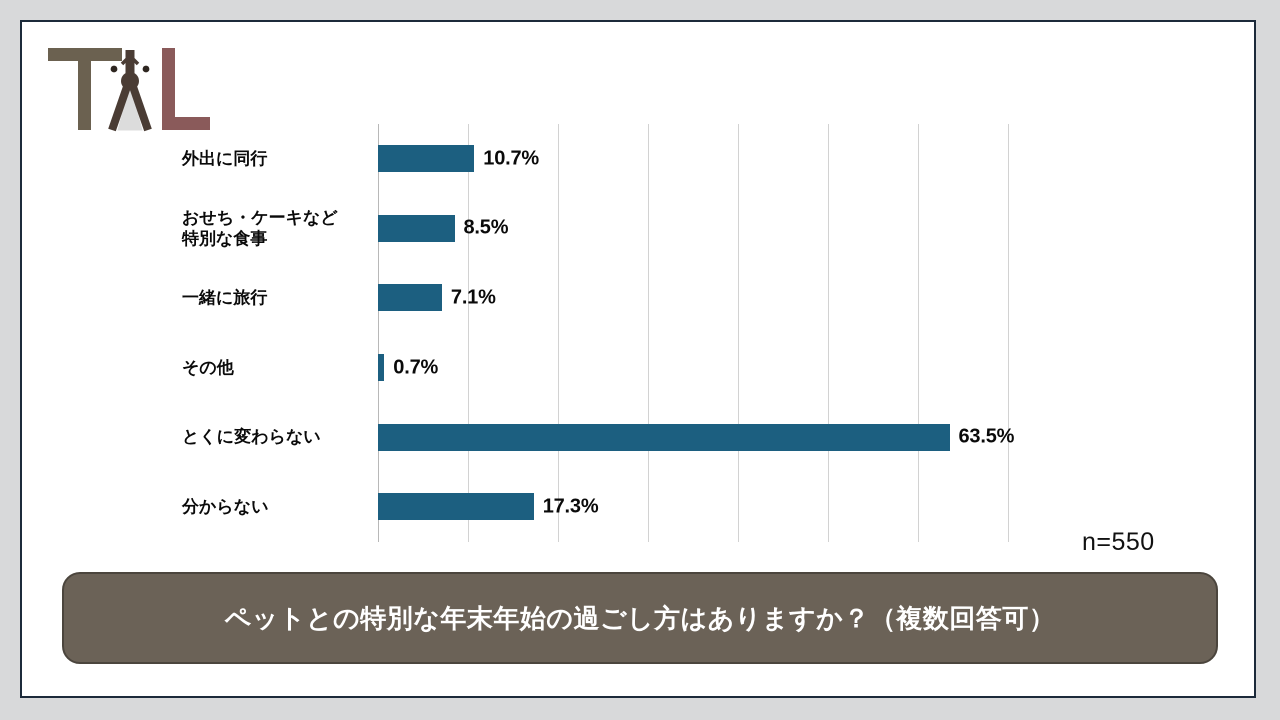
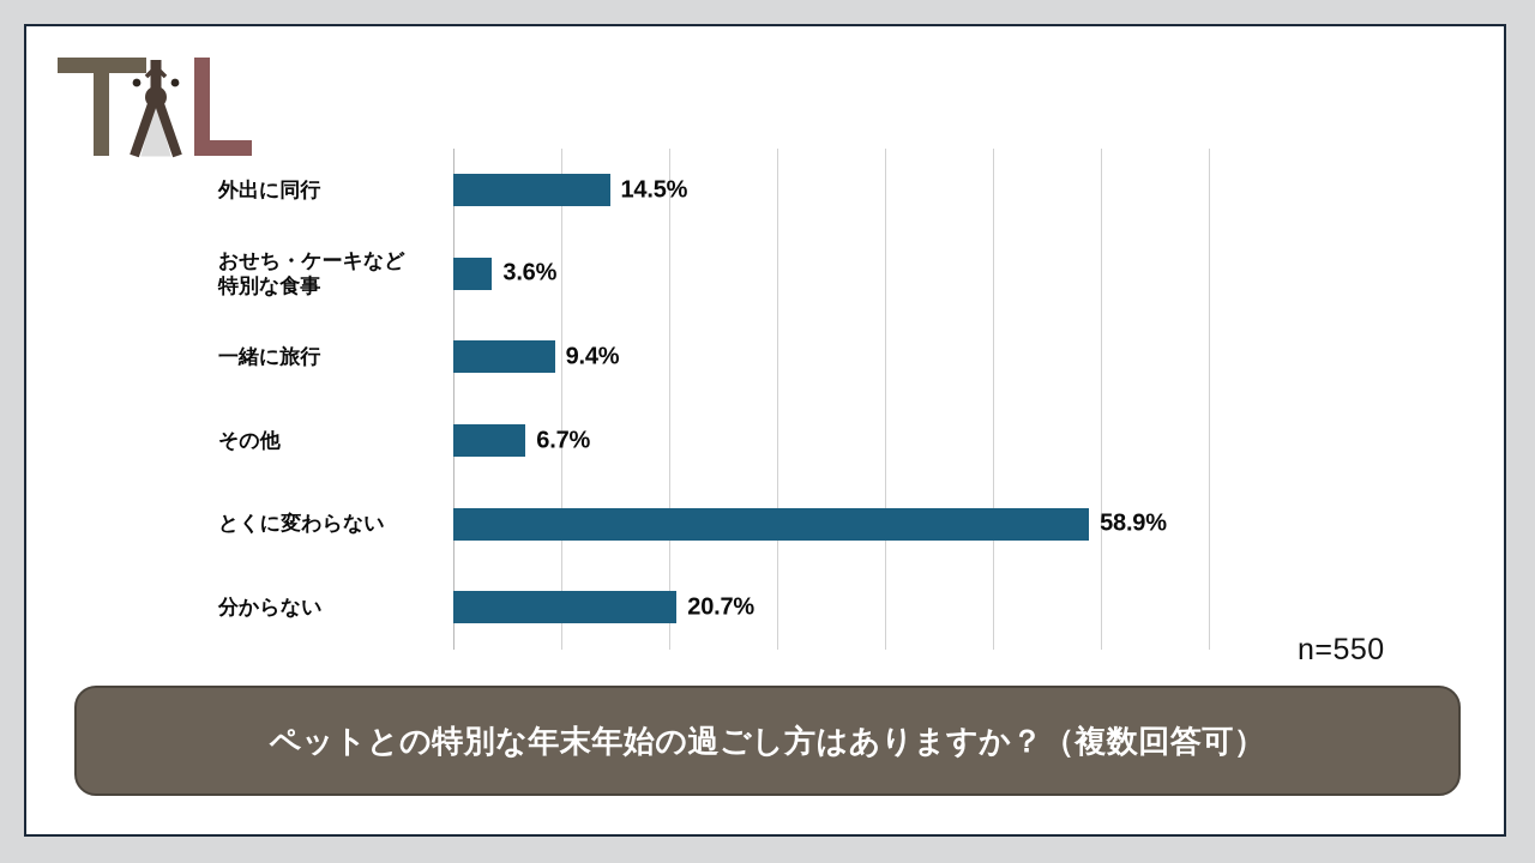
外出に同行: 10.7% -> 14.5%
おせち・ケーキなど 特別な食事: 8.5% -> 3.6%
一緒に旅行: 7.1% -> 9.4%
その他: 0.7% -> 6.7%
とくに変わらない: 63.5% -> 58.9%
分からない: 17.3% -> 20.7%
